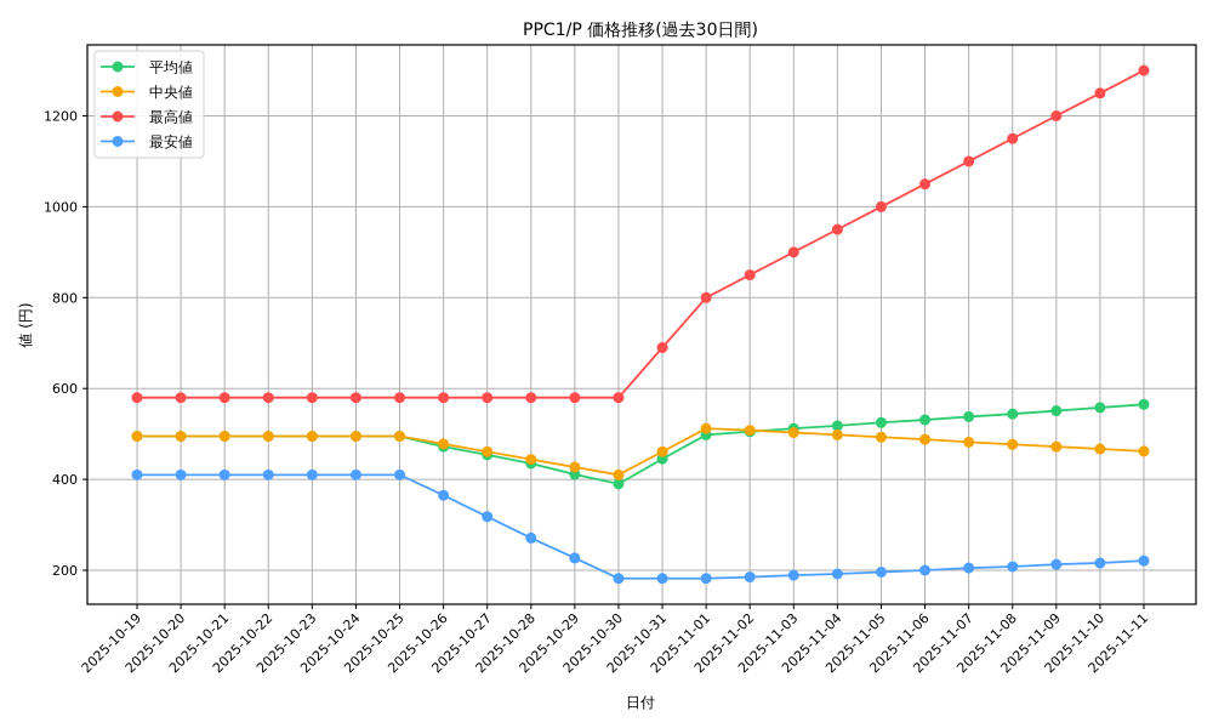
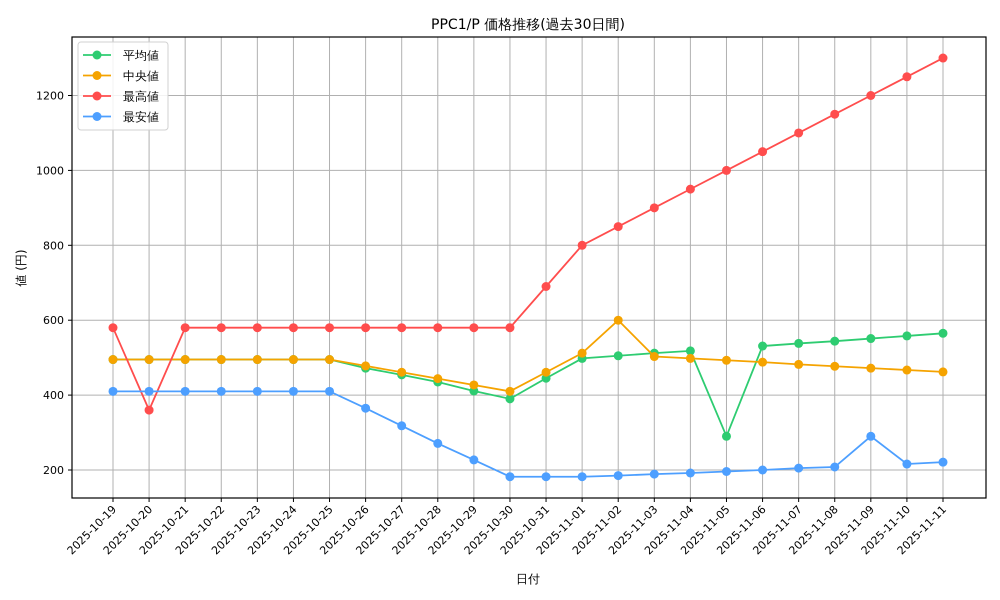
最高値/2025-10-20: 580 -> 360
中央値/2025-11-02: 510 -> 600
平均値/2025-11-05: 520 -> 290
最安値/2025-11-09: 210 -> 290
